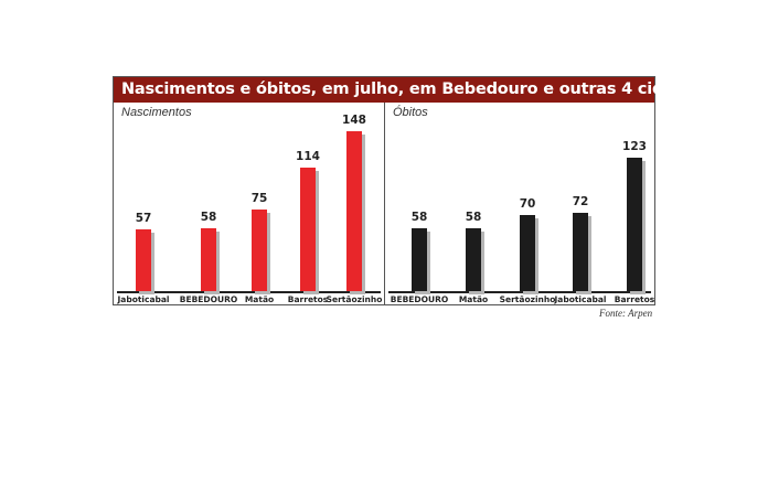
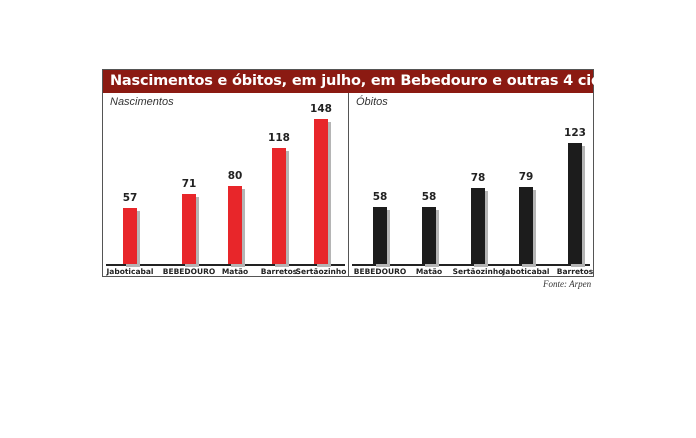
Nascimentos/BEBEDOURO: 58 -> 71
Nascimentos/Matão: 75 -> 80
Nascimentos/Barretos: 114 -> 118
Óbitos/Sertãozinho: 70 -> 78
Óbitos/Jaboticabal: 72 -> 79
